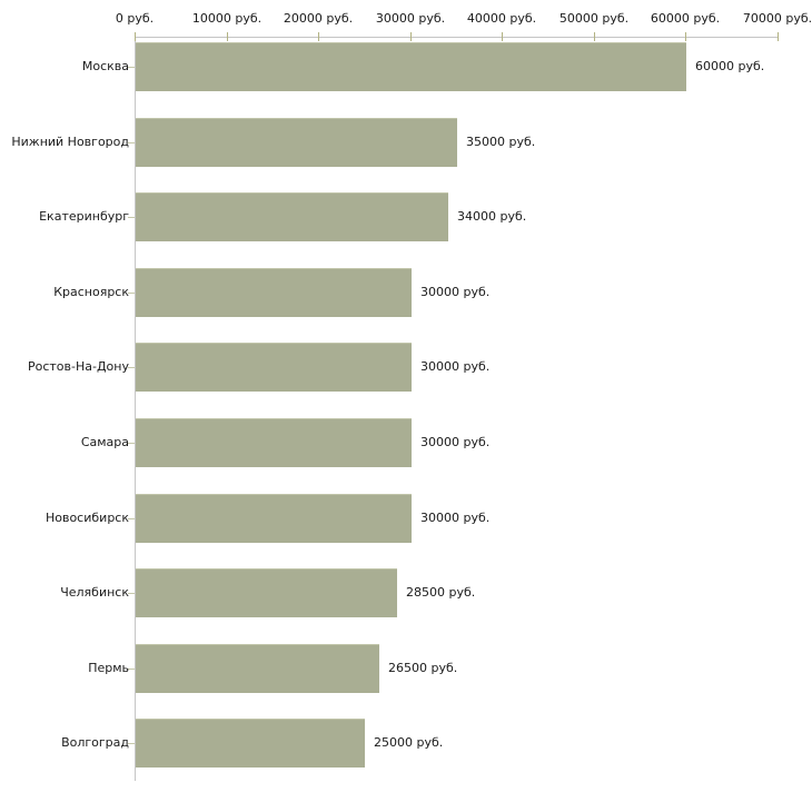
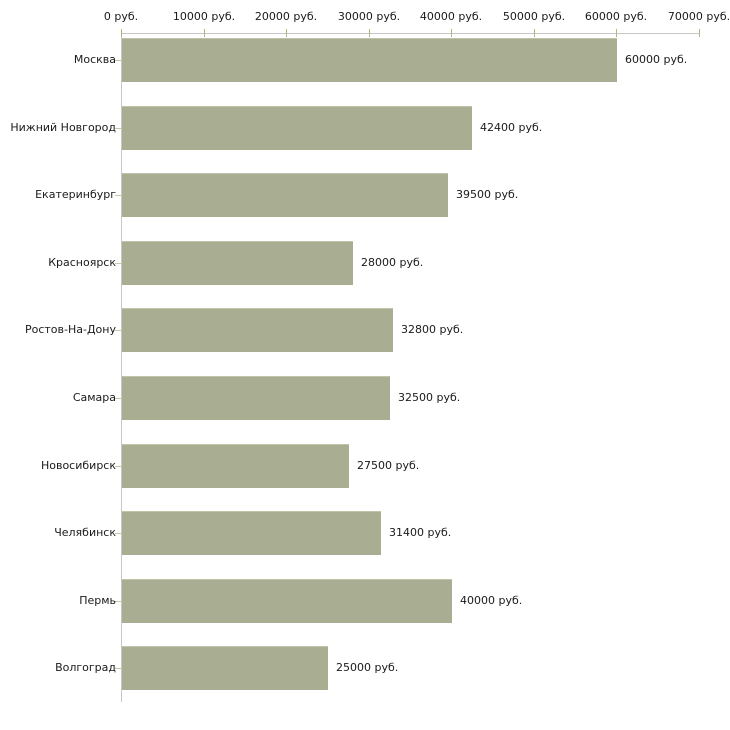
Нижний Новгород: 35000 -> 42400
Екатеринбург: 34000 -> 39500
Красноярск: 30000 -> 28000
Ростов-На-Дону: 30000 -> 32800
Самара: 30000 -> 32500
Новосибирск: 30000 -> 27500
Челябинск: 28500 -> 31400
Пермь: 26500 -> 40000
